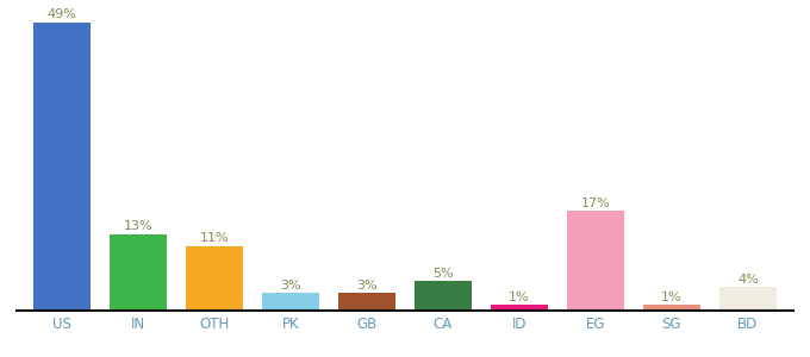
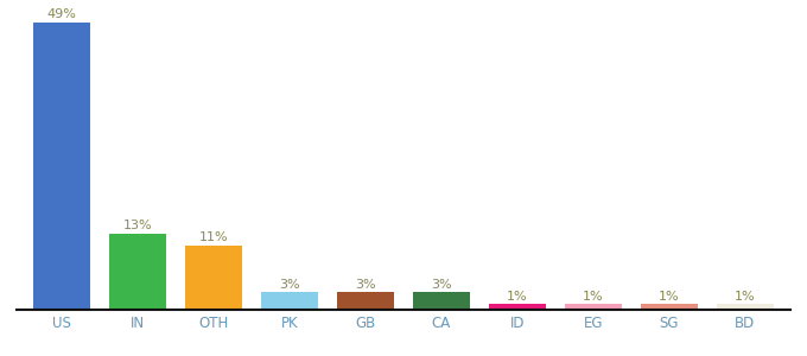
CA: 5% -> 3%
EG: 17% -> 1%
BD: 4% -> 1%
